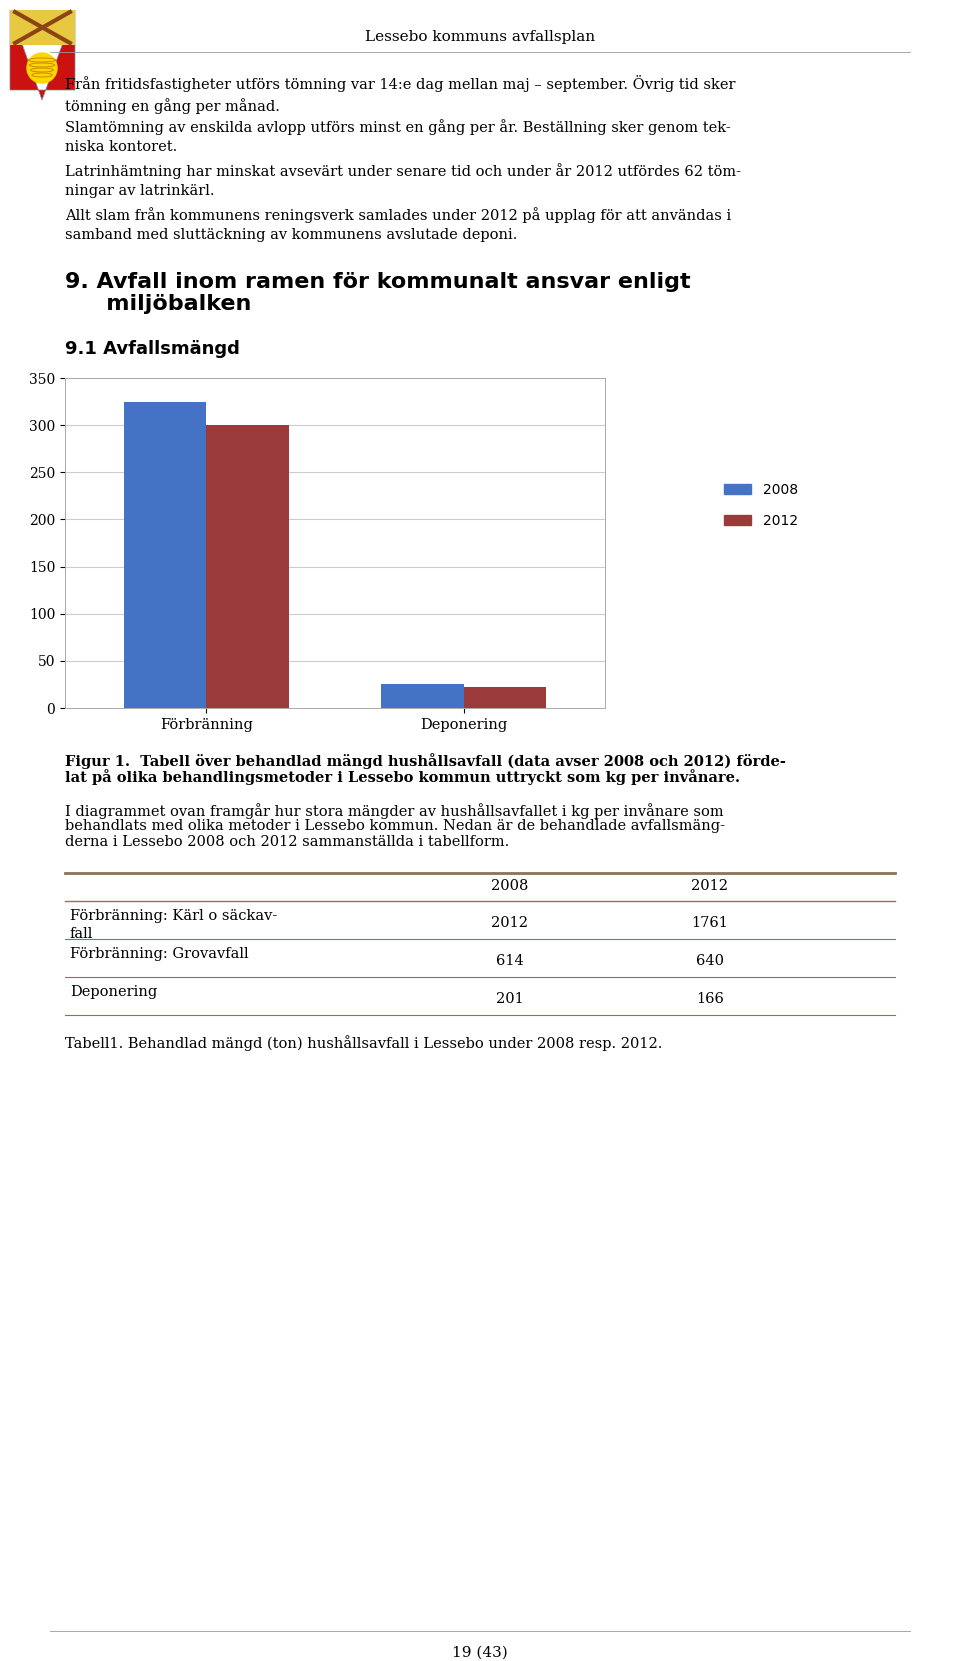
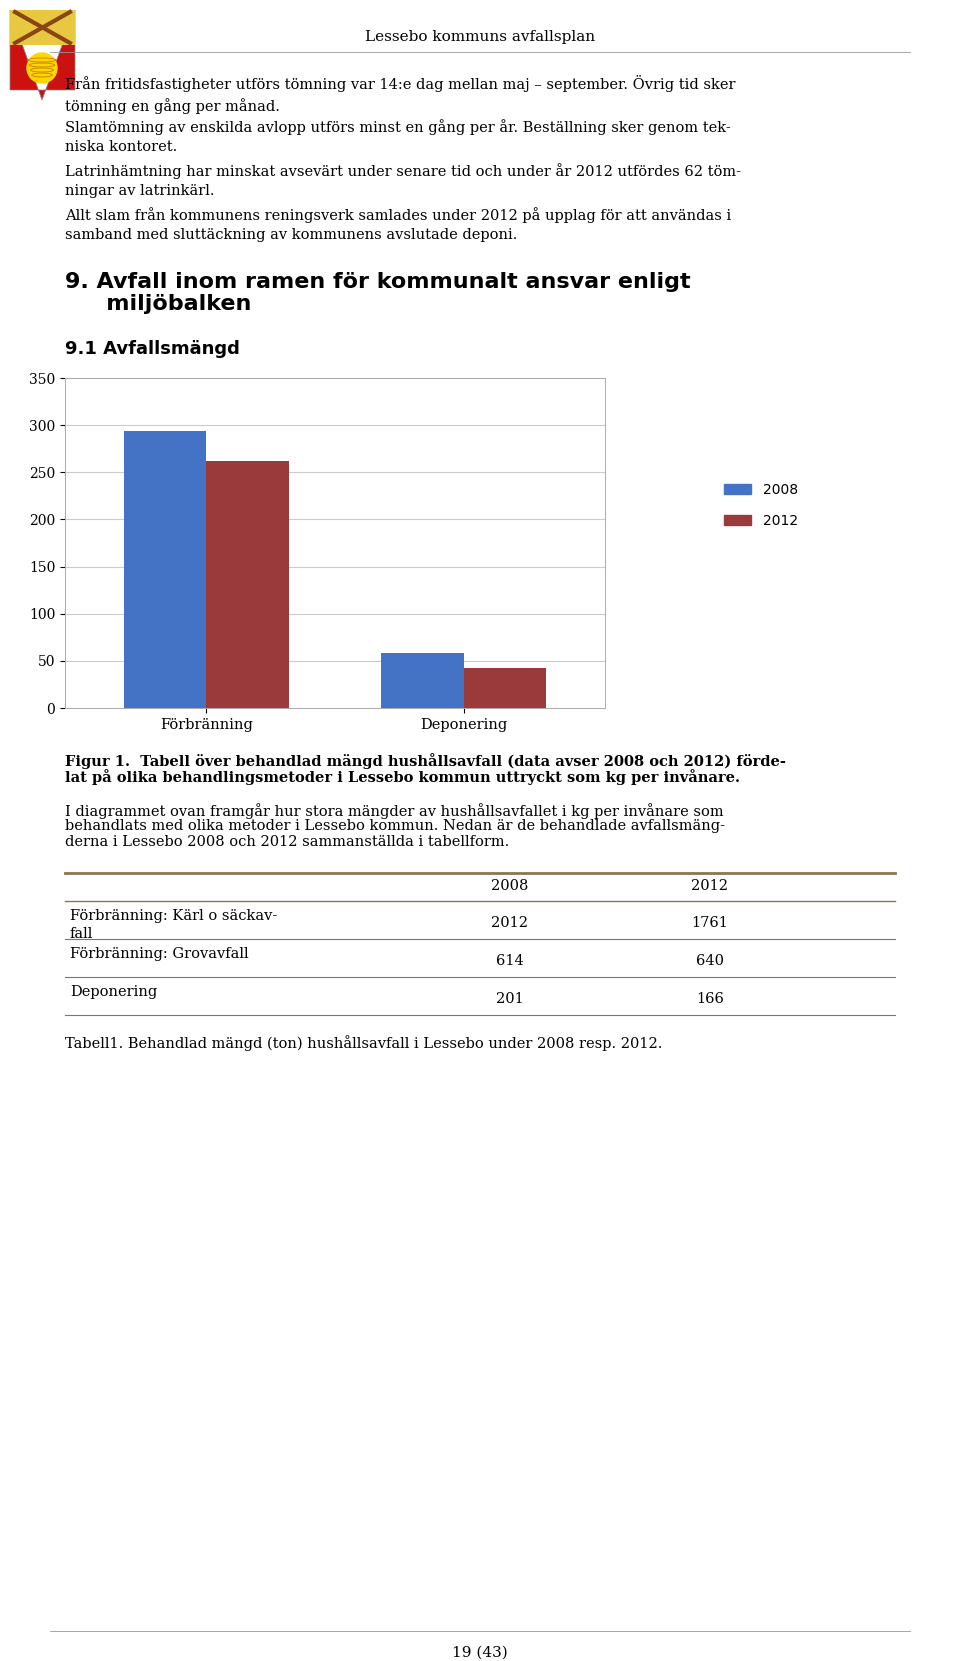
2008/Förbränning: 325 -> 294
2012/Förbränning: 300 -> 262
2008/Deponering: 25 -> 58
2012/Deponering: 22 -> 42
